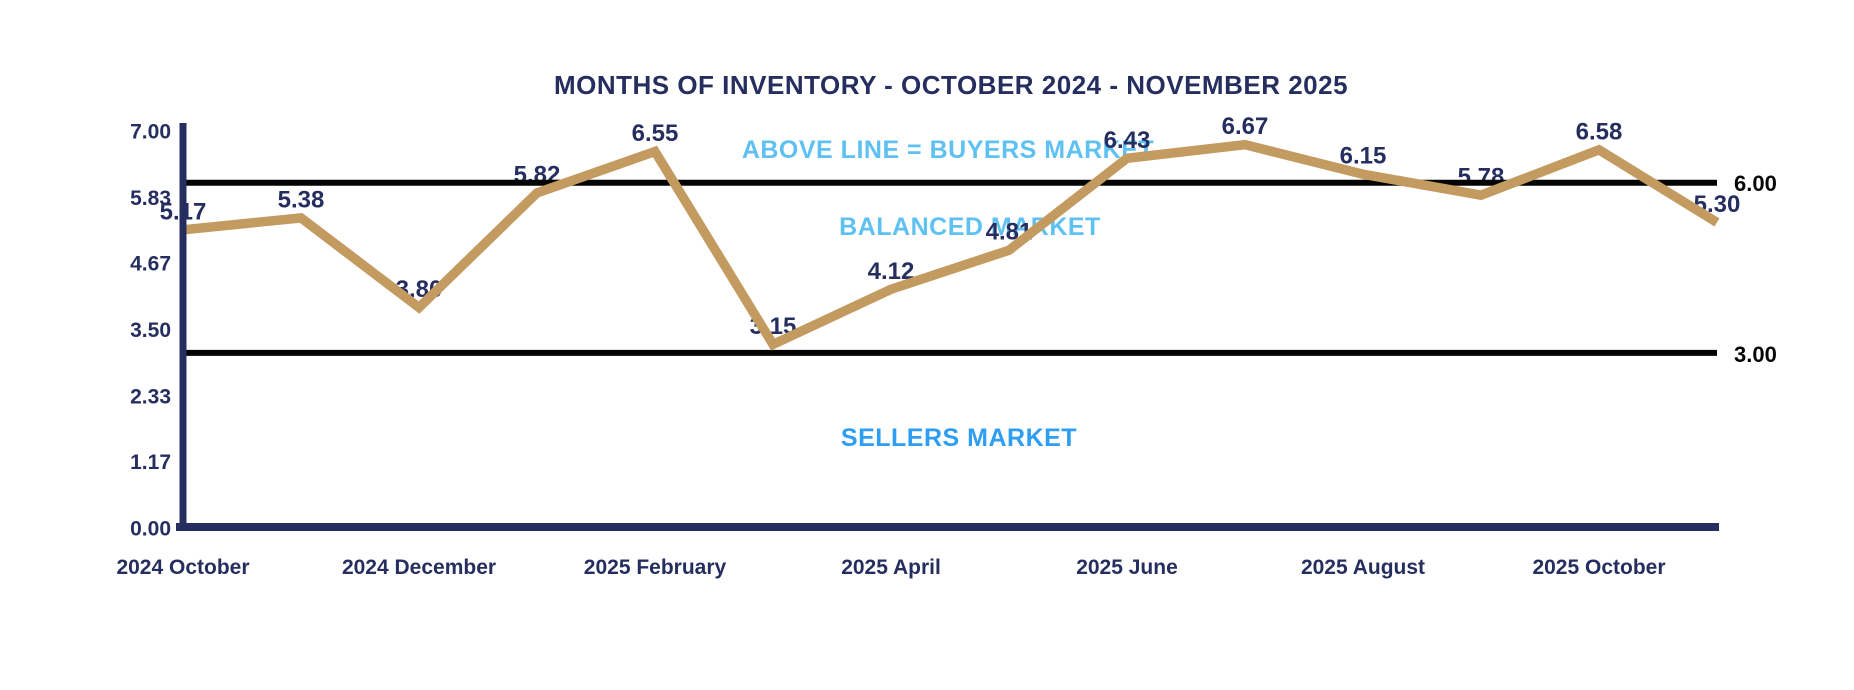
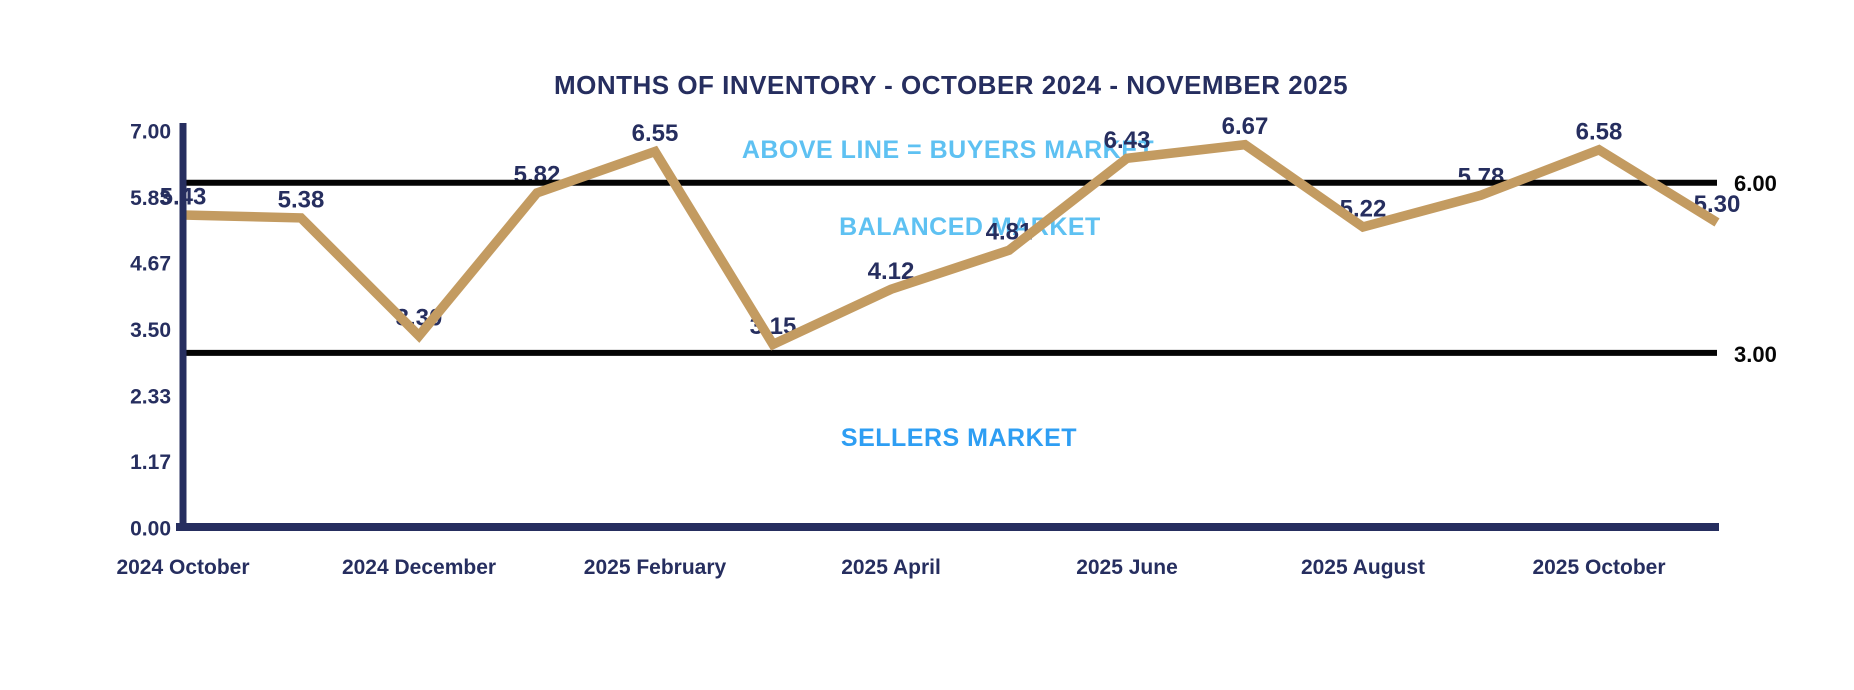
2024 October: 5.17 -> 5.43
2024 December: 3.80 -> 3.30
2025 August: 6.15 -> 5.22
